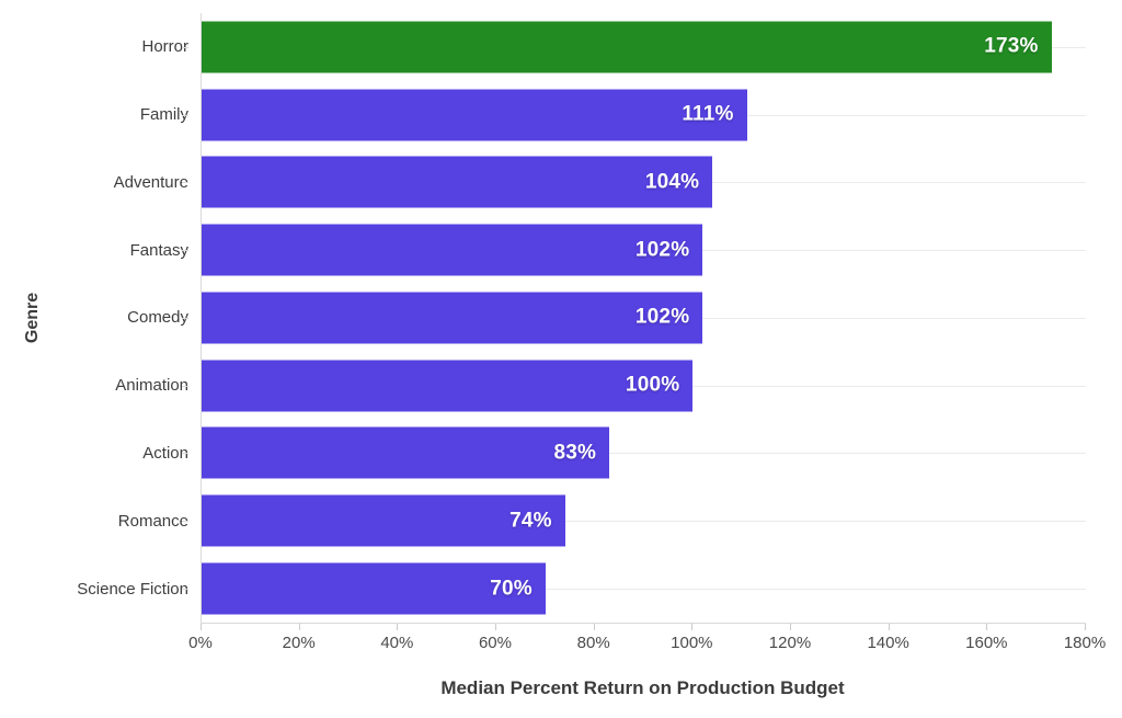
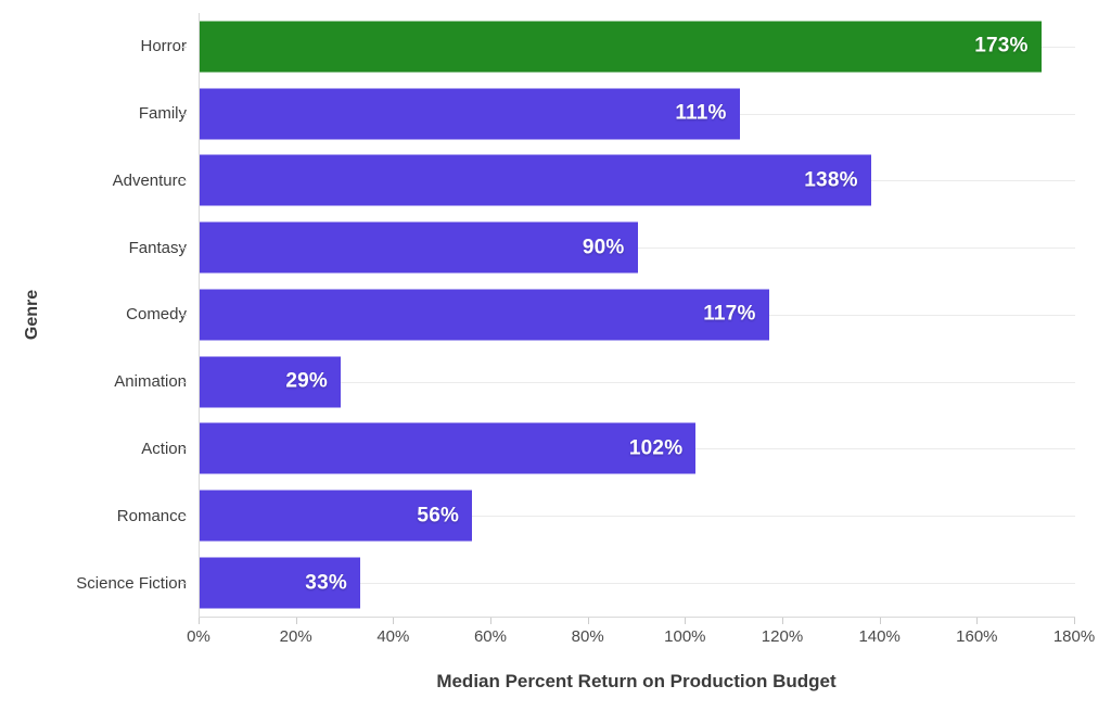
Adventure: 104% -> 138%
Fantasy: 102% -> 90%
Comedy: 102% -> 117%
Animation: 100% -> 29%
Action: 83% -> 102%
Romance: 74% -> 56%
Science Fiction: 70% -> 33%
